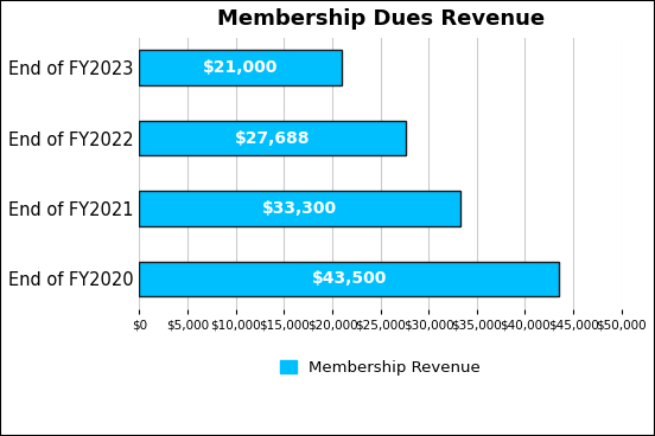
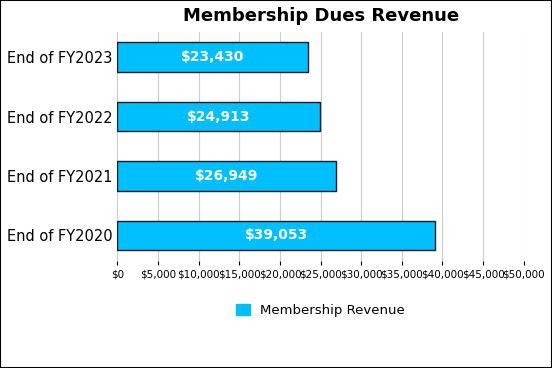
End of FY2023: $21,000 -> $23,430
End of FY2022: $27,688 -> $24,913
End of FY2021: $33,300 -> $26,949
End of FY2020: $43,500 -> $39,053
